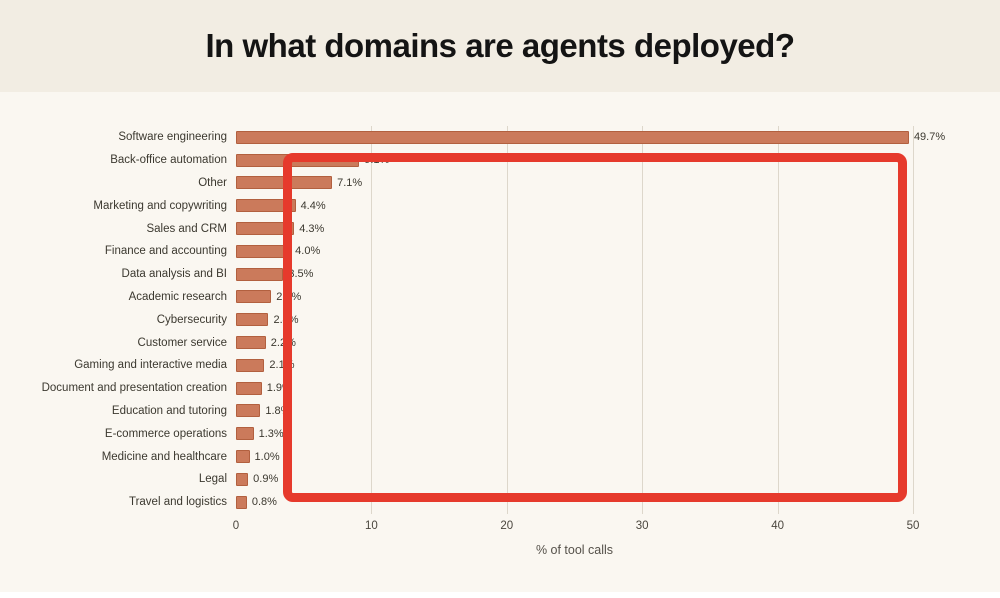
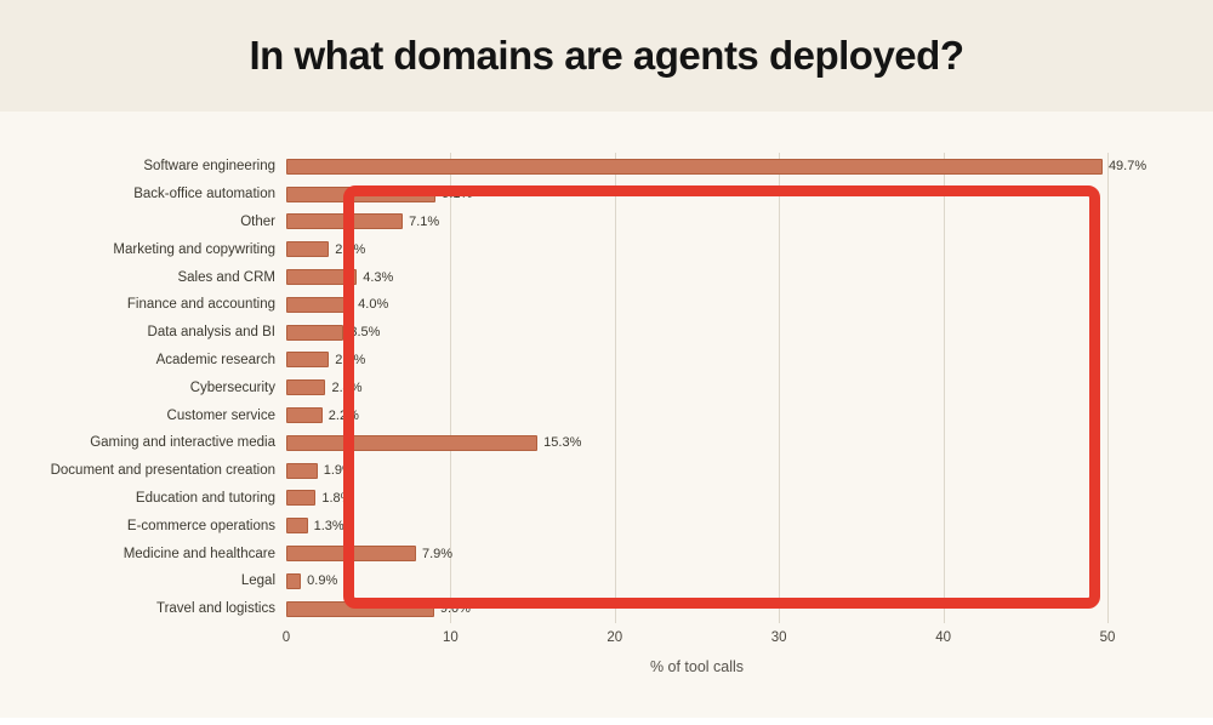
Marketing and copywriting: 4.4% -> 2.6%
Gaming and interactive media: 2.1% -> 15.3%
Medicine and healthcare: 1.0% -> 7.9%
Travel and logistics: 0.8% -> 9.0%
